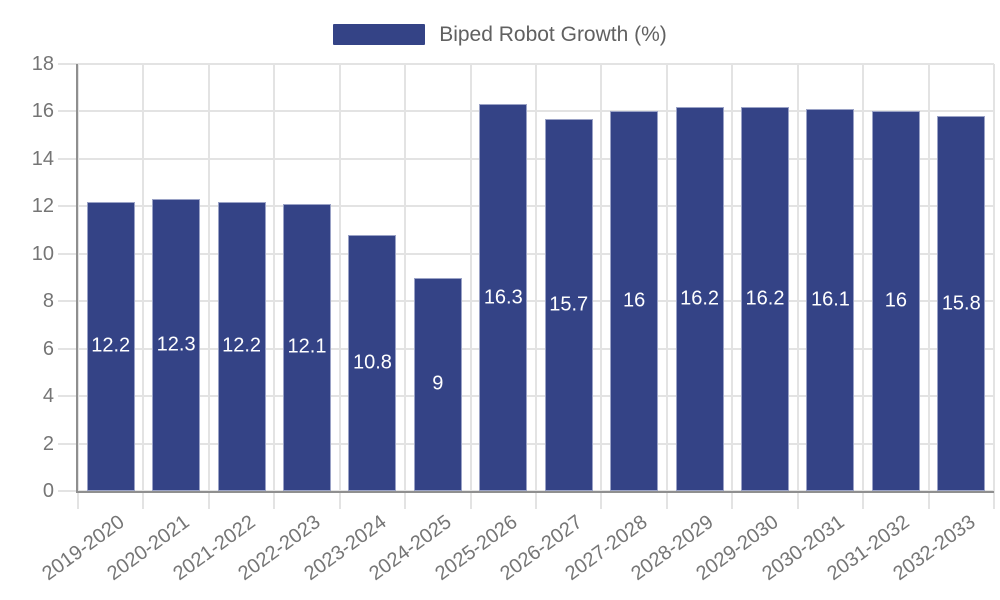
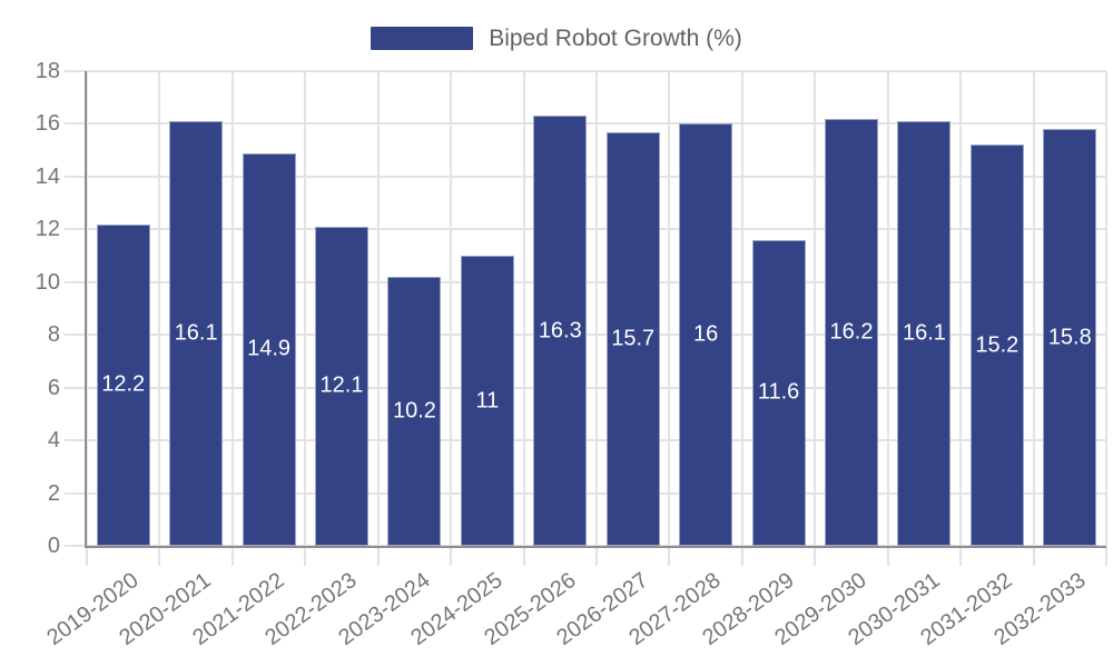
2020-2021: 12.3 -> 16.1
2021-2022: 12.2 -> 14.9
2023-2024: 10.8 -> 10.2
2024-2025: 9 -> 11
2028-2029: 16.2 -> 11.6
2031-2032: 16 -> 15.2
